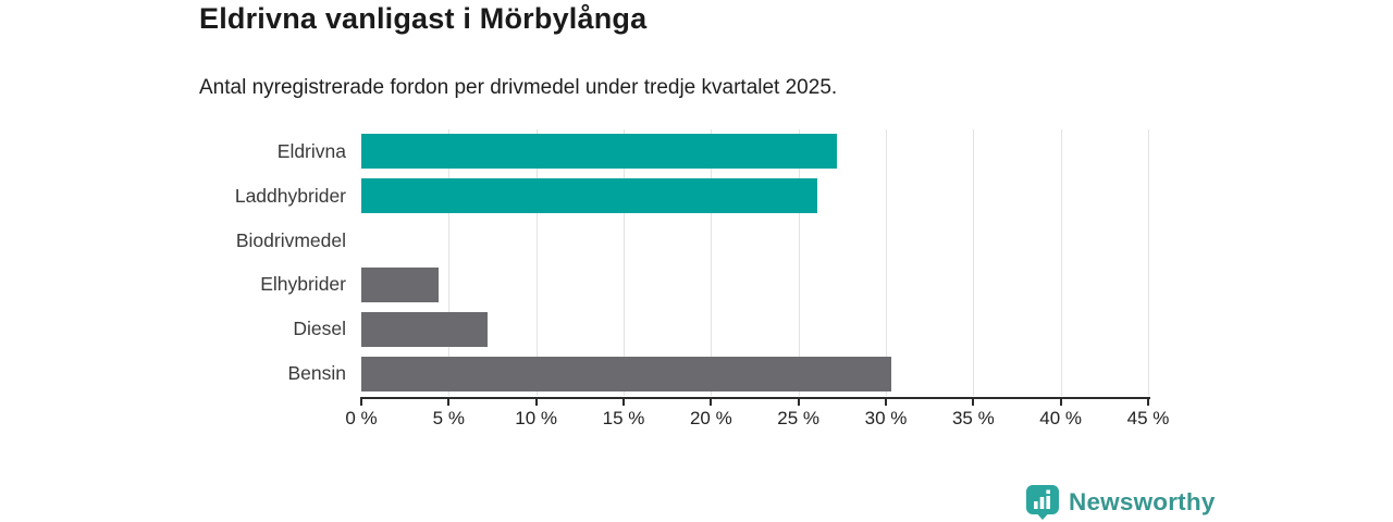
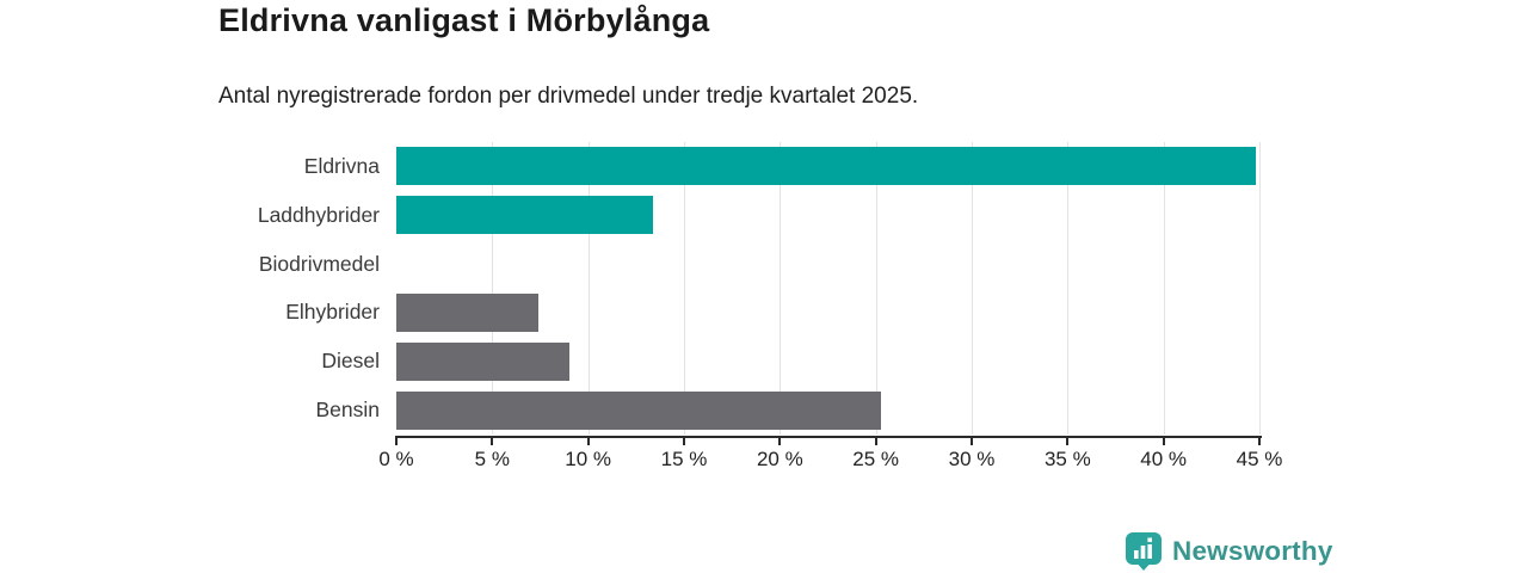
Eldrivna: 27.2% -> 44.8%
Laddhybrider: 26.1% -> 13.4%
Elhybrider: 4.4% -> 7.4%
Diesel: 7.2% -> 9.0%
Bensin: 30.3% -> 25.3%
